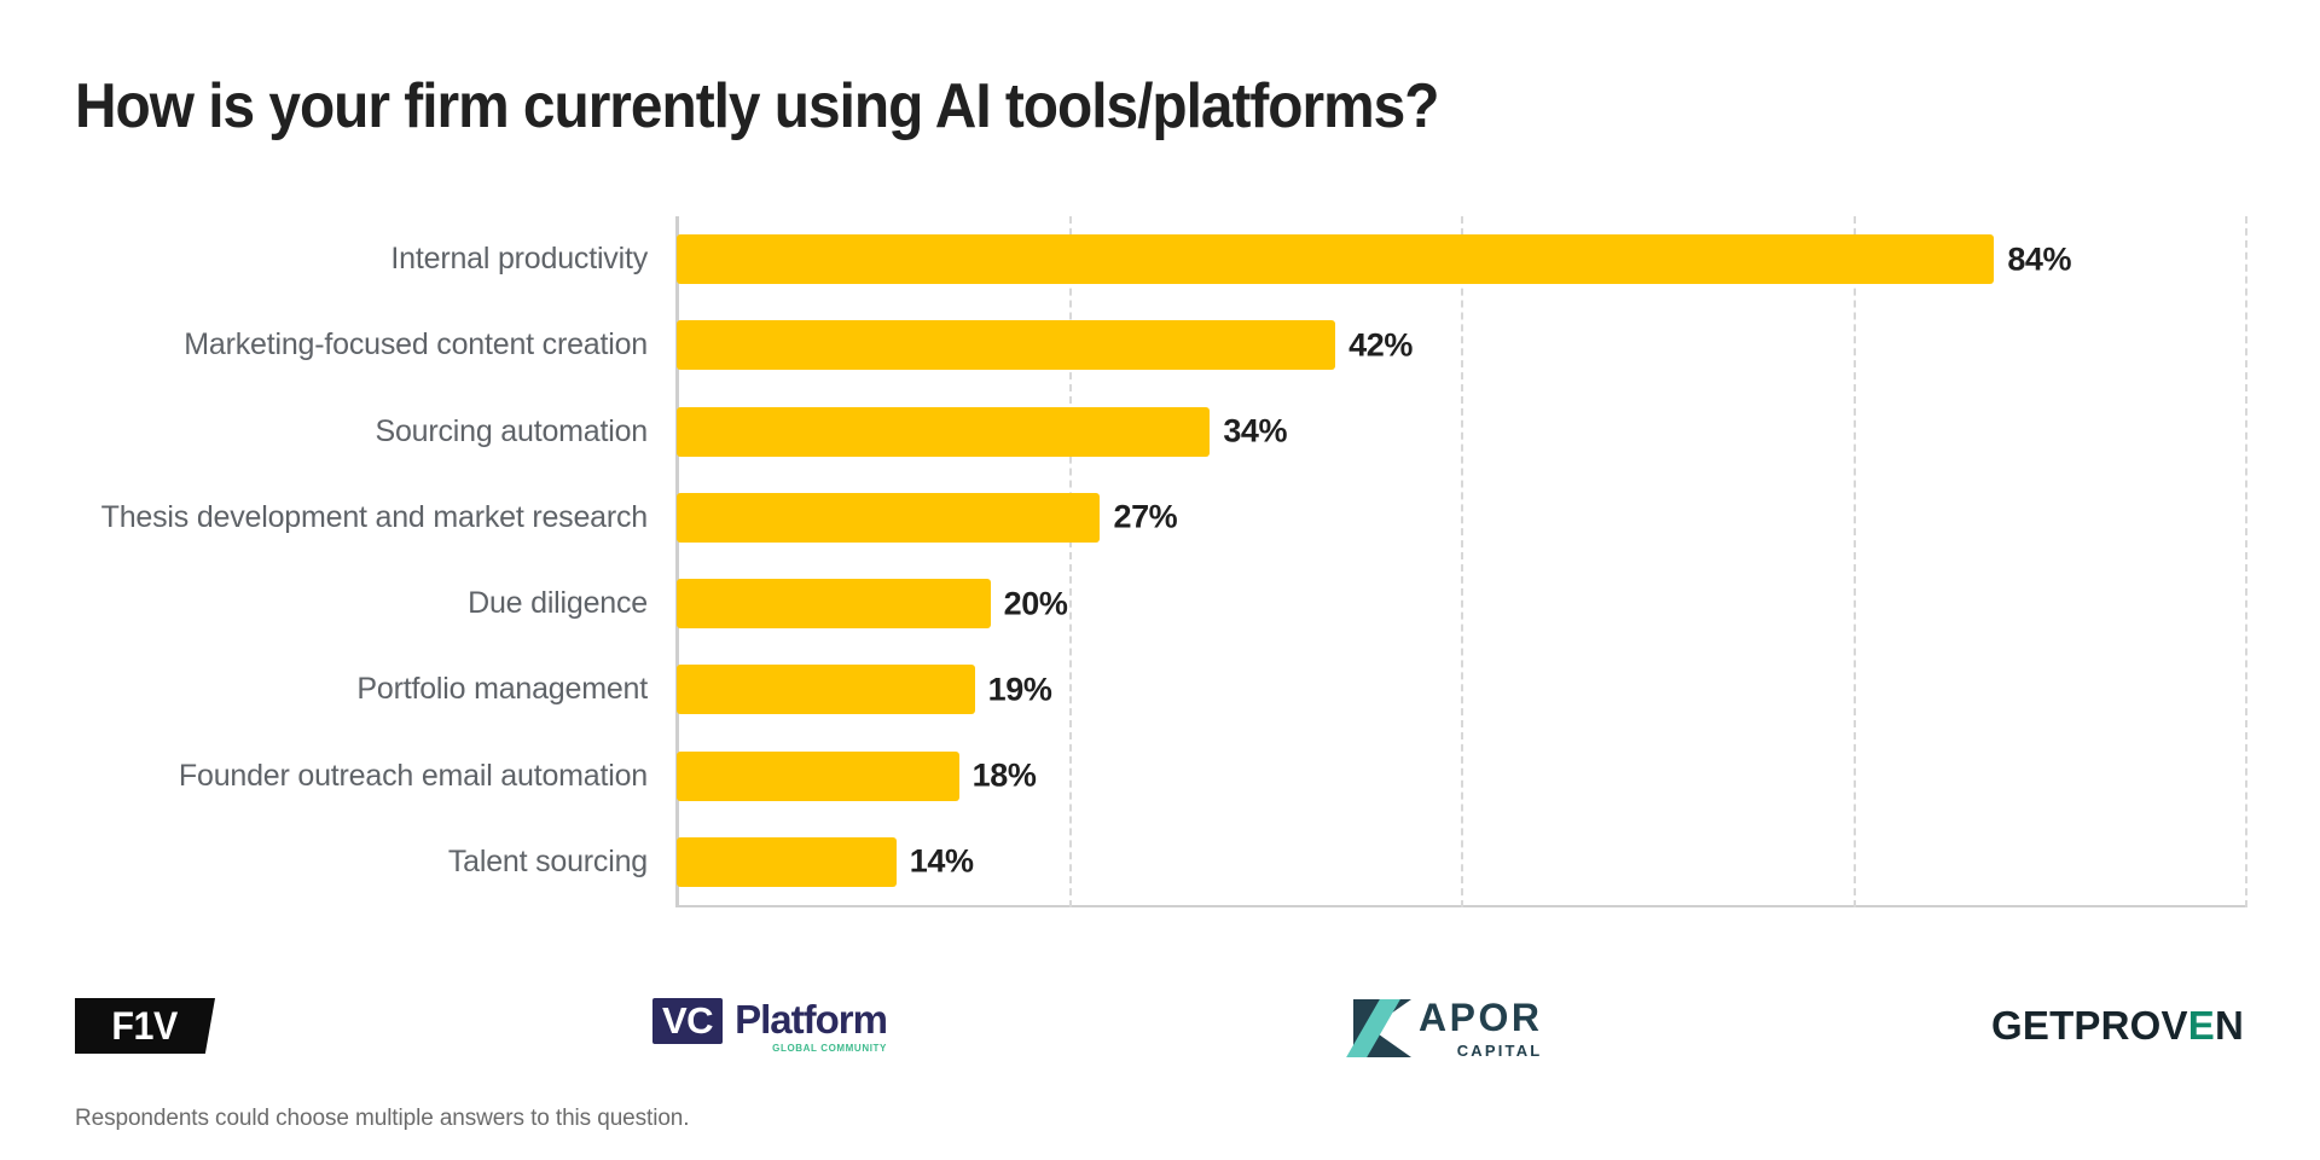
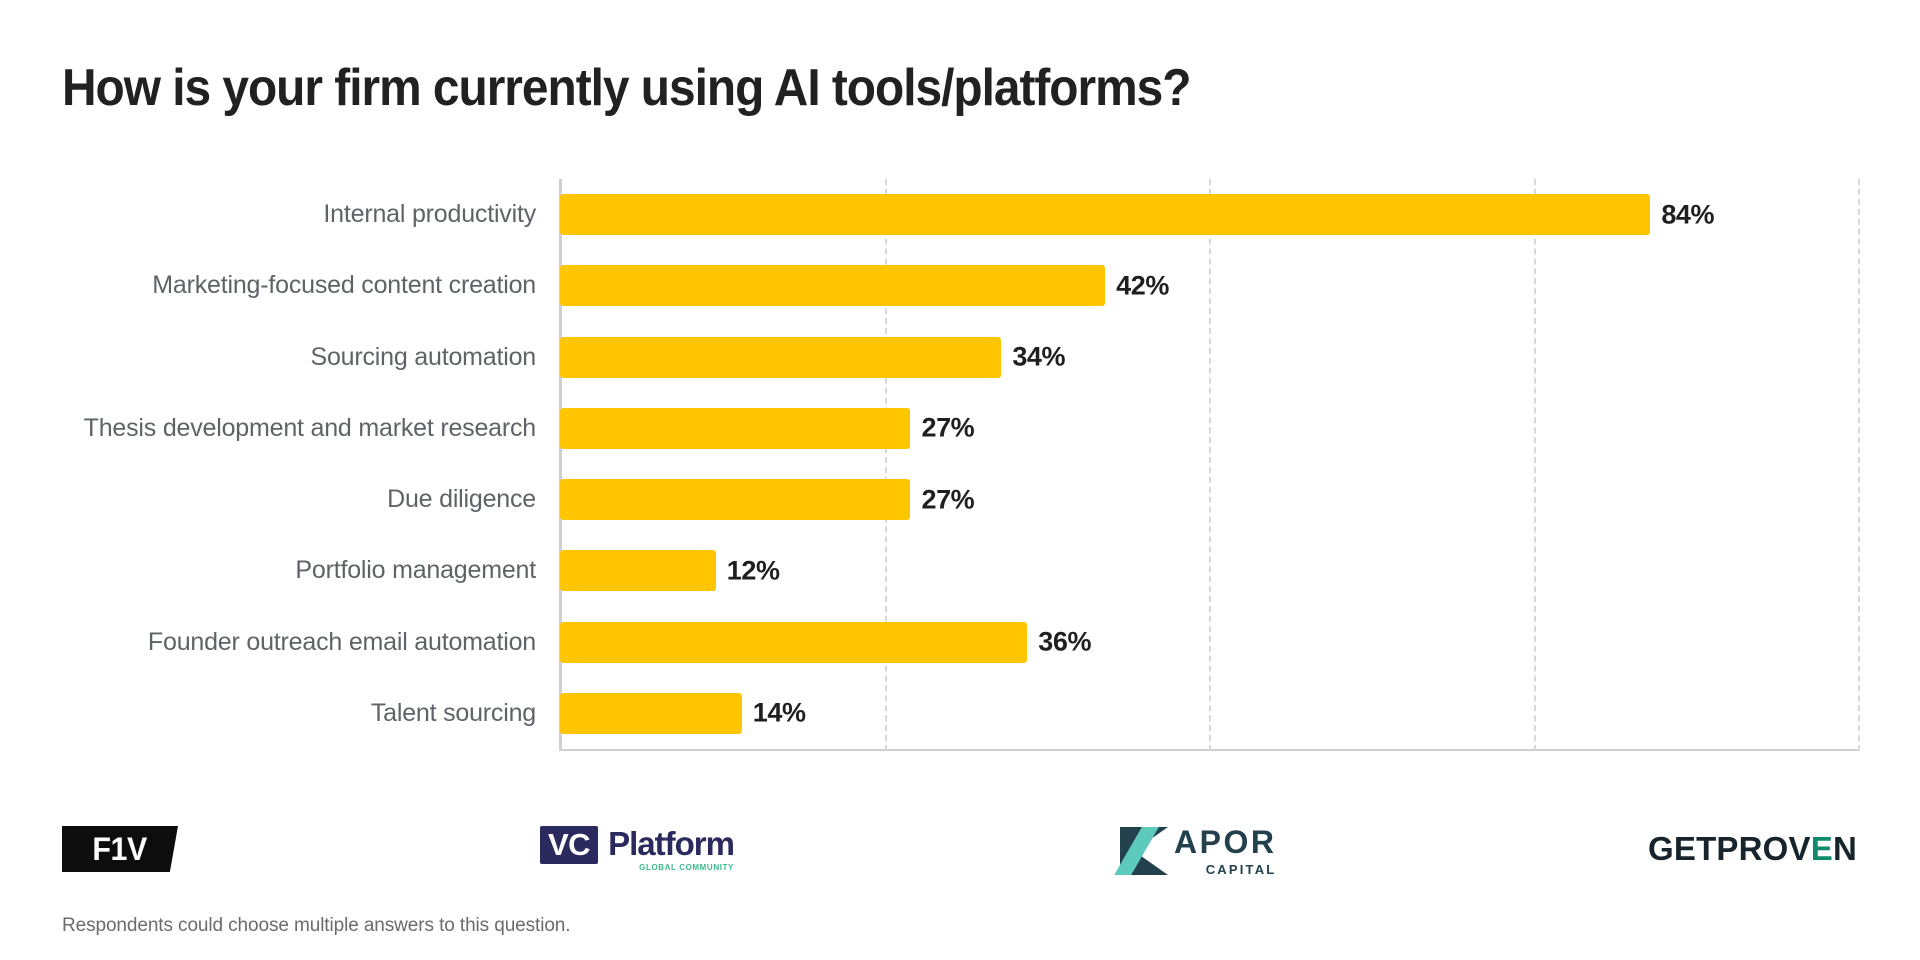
Due diligence: 20% -> 27%
Portfolio management: 19% -> 12%
Founder outreach email automation: 18% -> 36%
